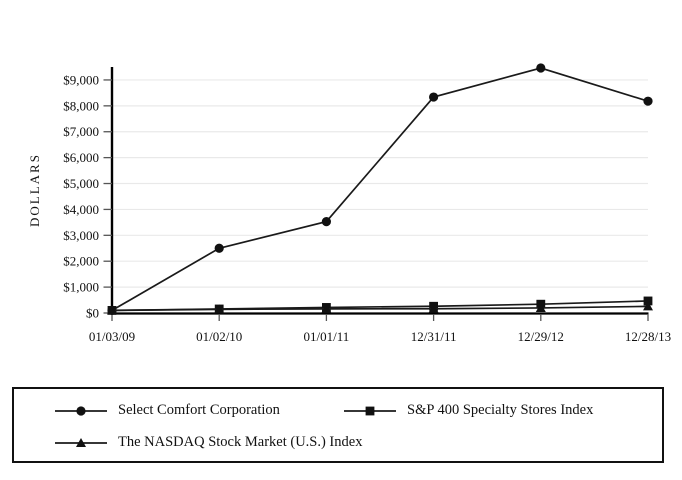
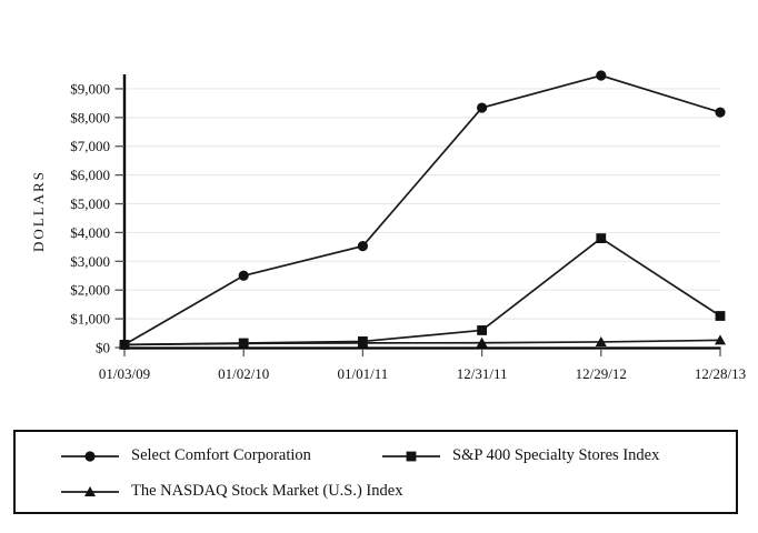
S&P 400 Specialty Stores Index/12/31/11: $300 -> $600
S&P 400 Specialty Stores Index/12/29/12: $300 -> $3800
S&P 400 Specialty Stores Index/12/28/13: $500 -> $1100
